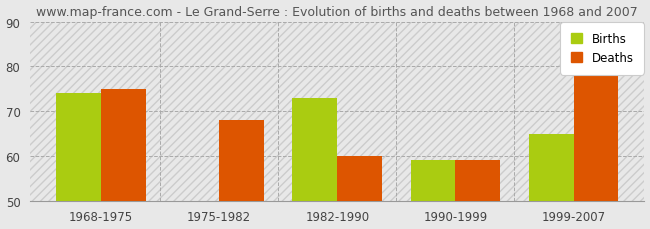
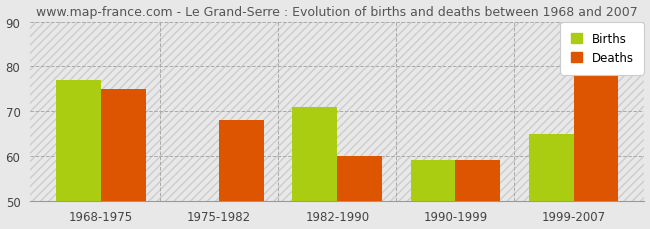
Births/1968-1975: 74 -> 77
Births/1982-1990: 73 -> 71
